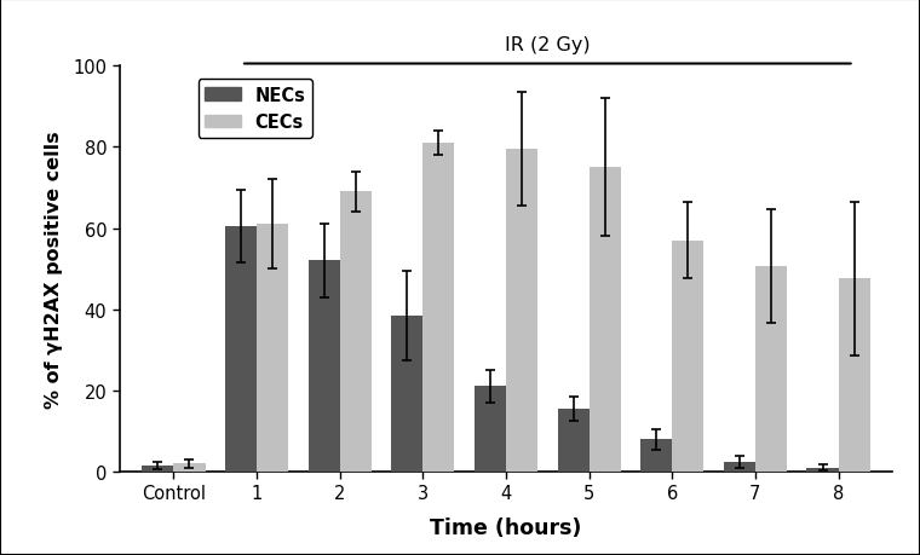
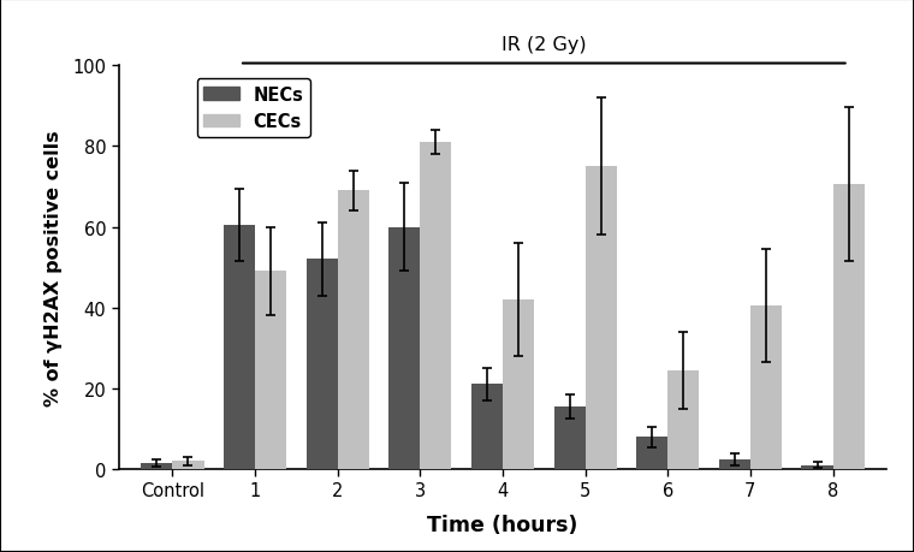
CECs/1: 61.0 -> 49.0
NECs/3: 38.5 -> 60.0
CECs/4: 79.5 -> 42.0
CECs/6: 57.0 -> 24.5
CECs/7: 50.5 -> 40.5
CECs/8: 47.5 -> 70.5
